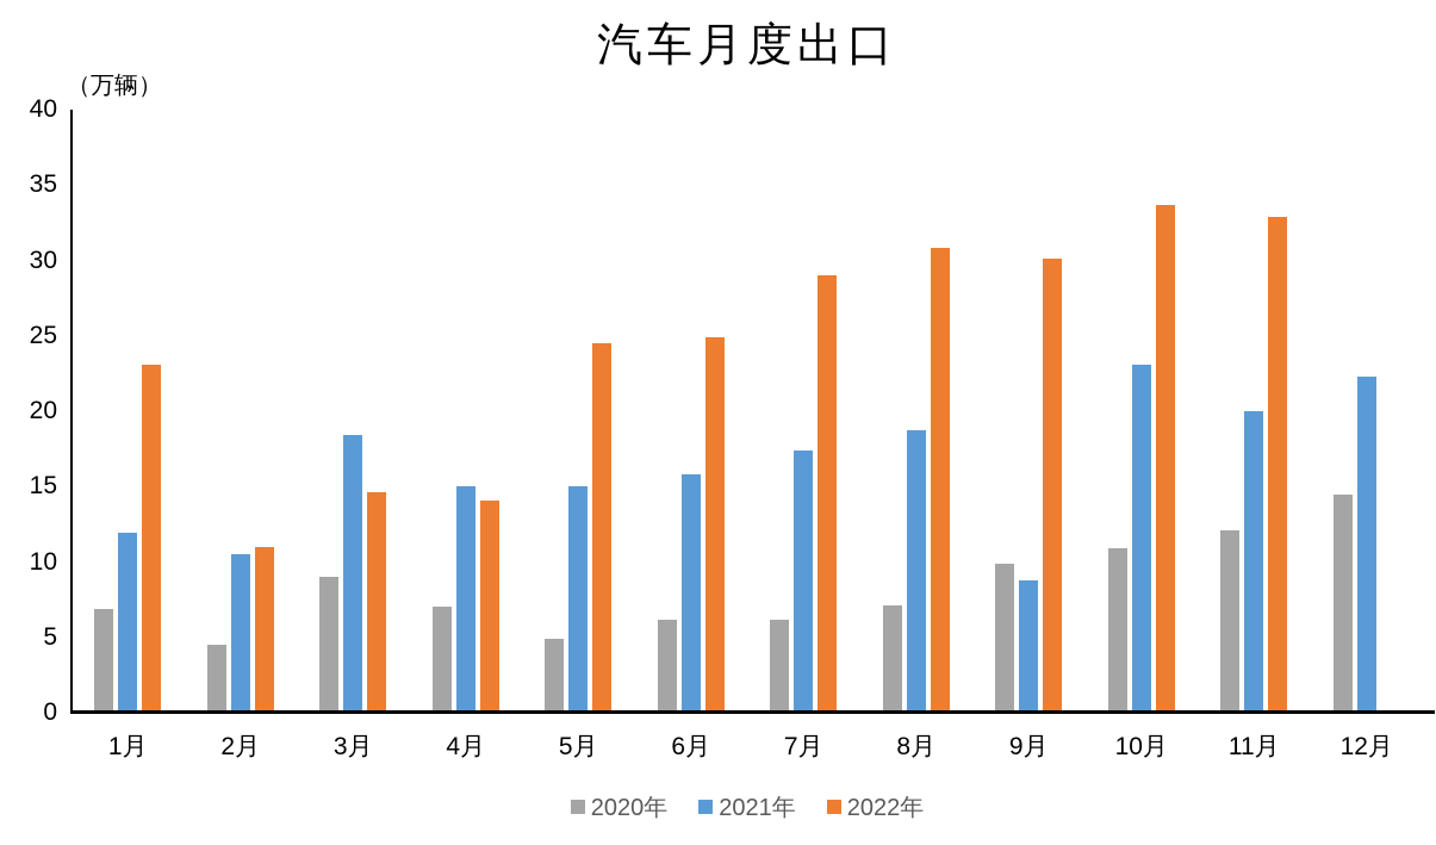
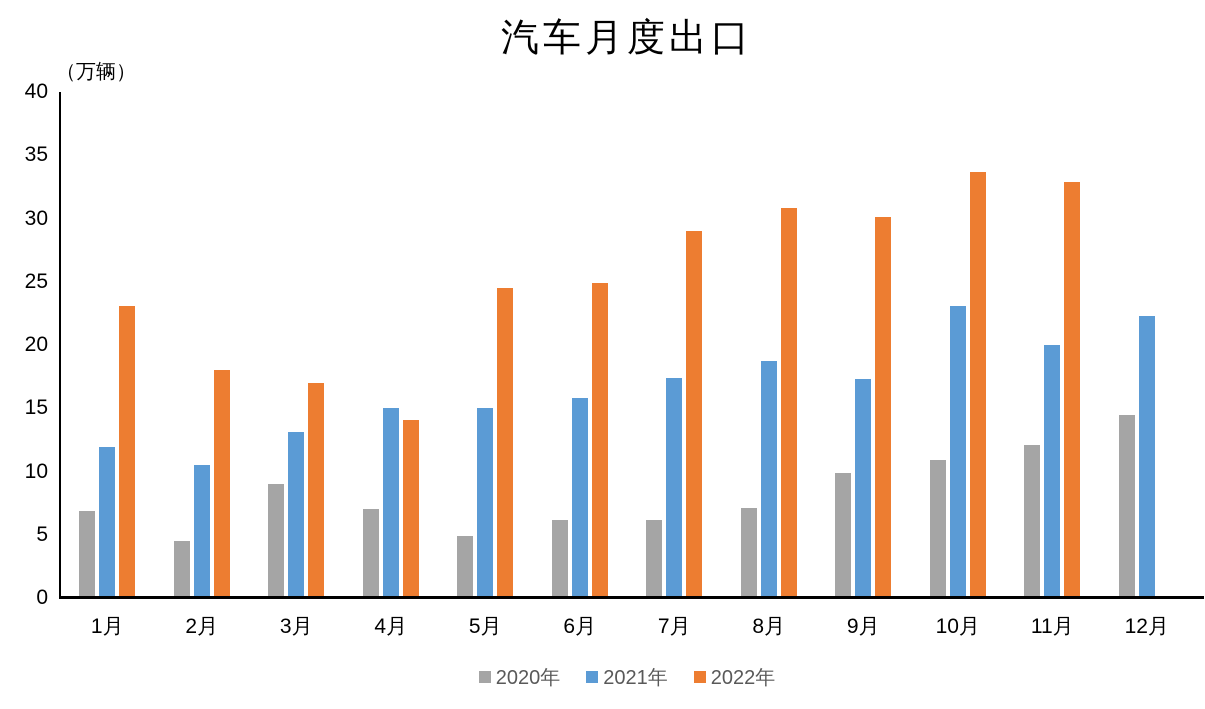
2022年/2月: 11.0 -> 18.0
2021年/3月: 18.4 -> 13.1
2022年/3月: 14.6 -> 17.0
2021年/9月: 8.8 -> 17.3
